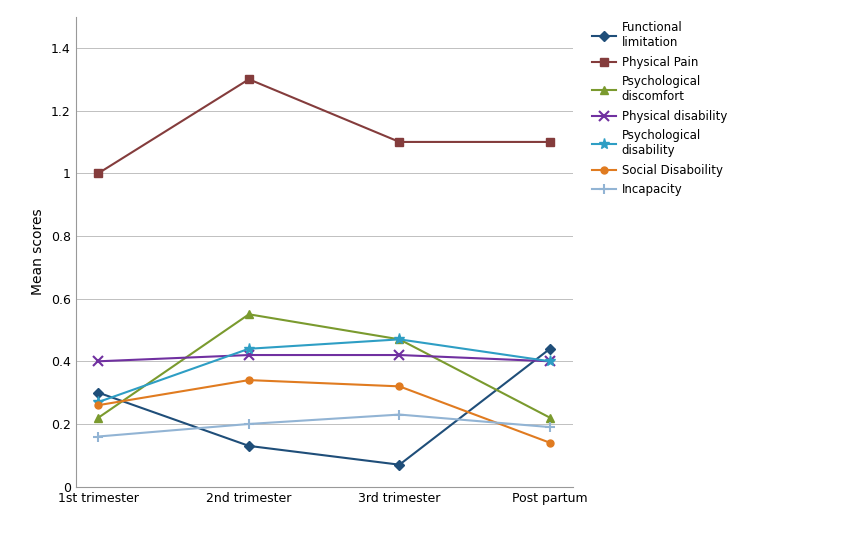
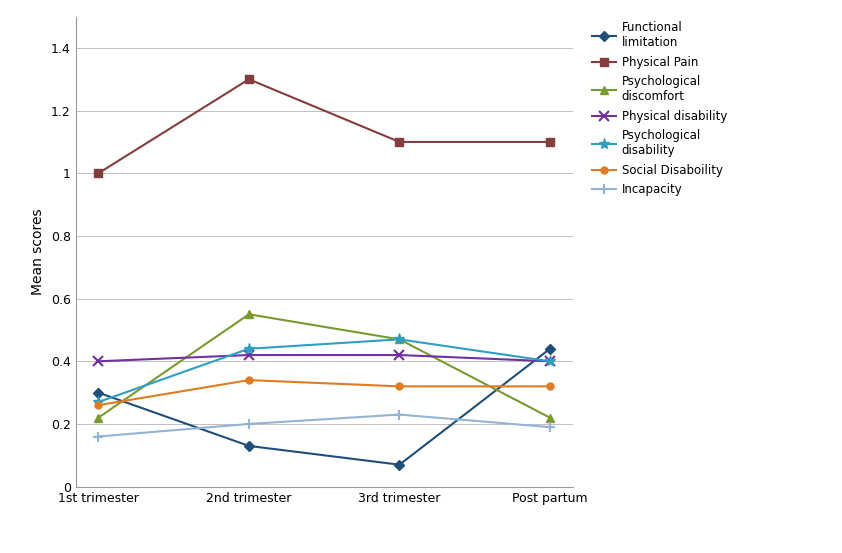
Social Disaboility/Post partum: 0.14 -> 0.32
